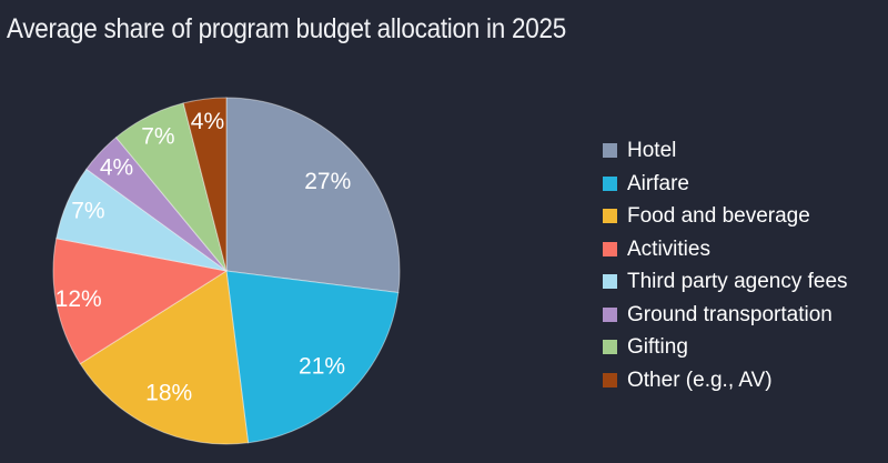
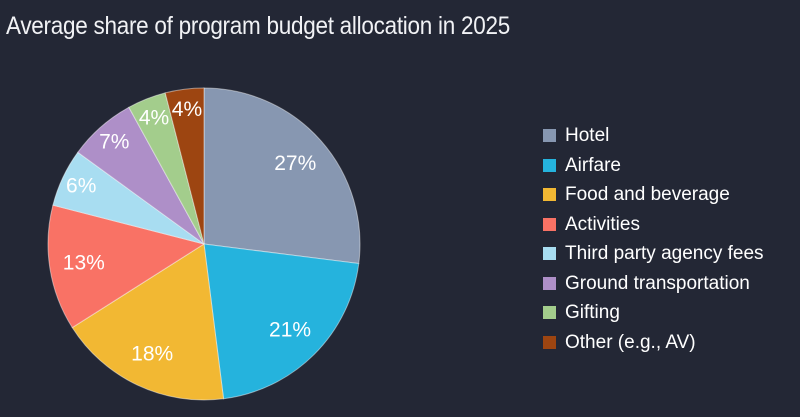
Activities: 12% -> 13%
Third party agency fees: 7% -> 6%
Ground transportation: 4% -> 7%
Gifting: 7% -> 4%
